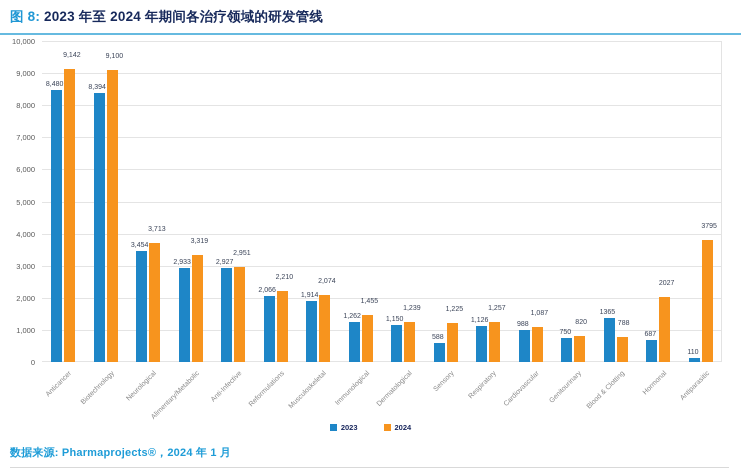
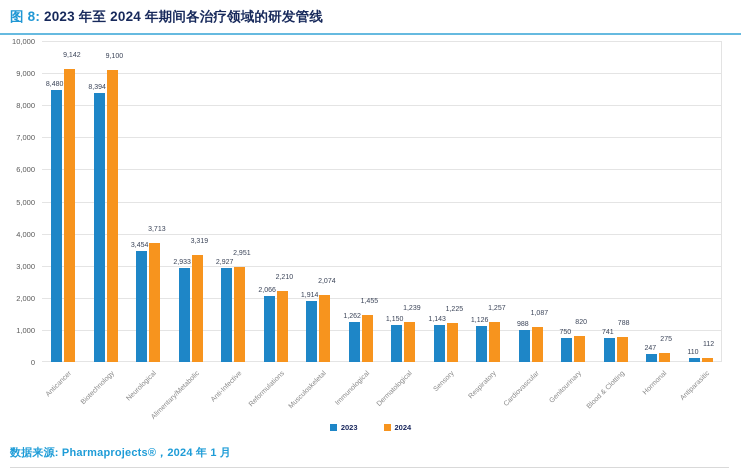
2023/Sensory: 588 -> 1,143
2023/Blood & Clotting: 1365 -> 741
2023/Hormonal: 687 -> 247
2024/Hormonal: 2027 -> 275
2024/Antiparasitic: 3795 -> 112
